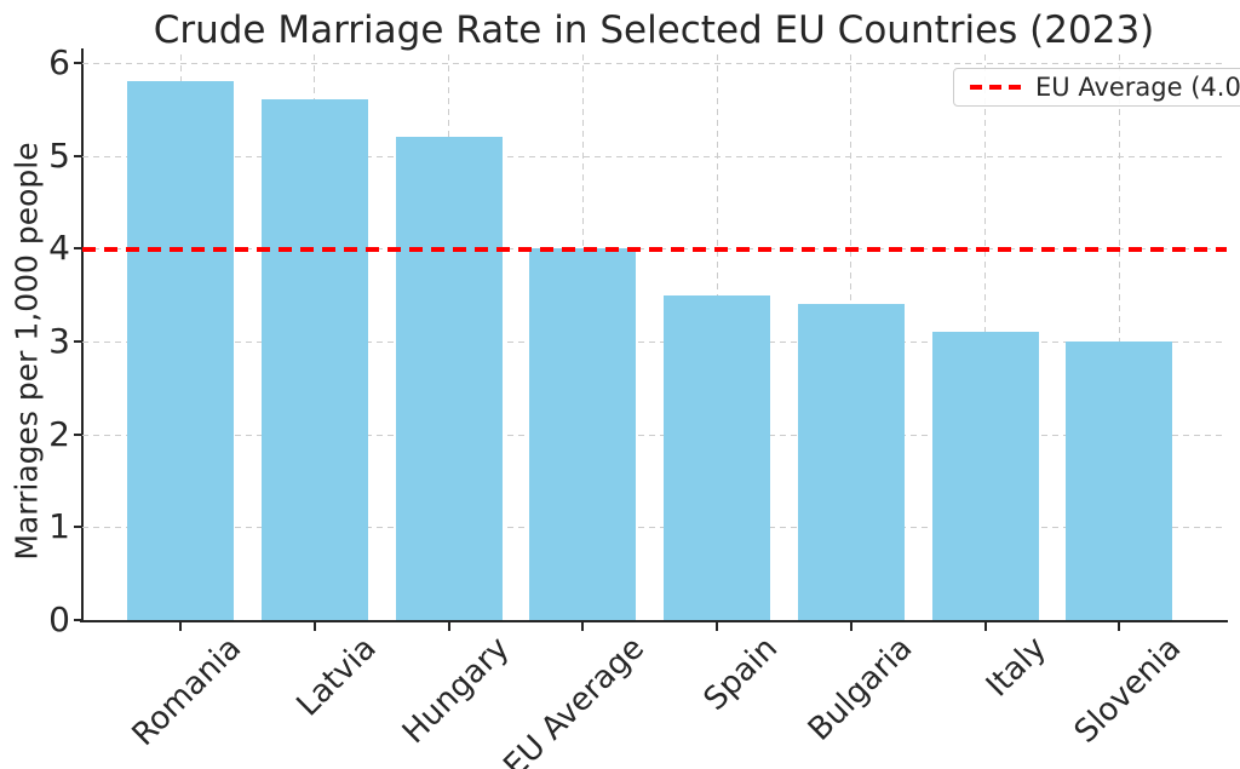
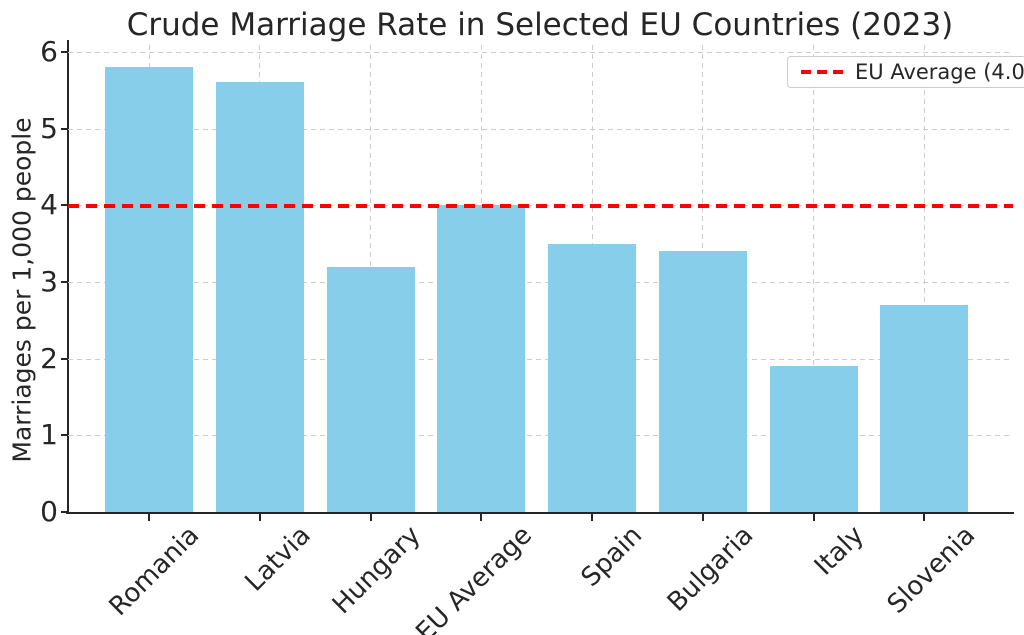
Hungary: 5.2 -> 3.2
Italy: 3.1 -> 1.9
Slovenia: 3.0 -> 2.7
